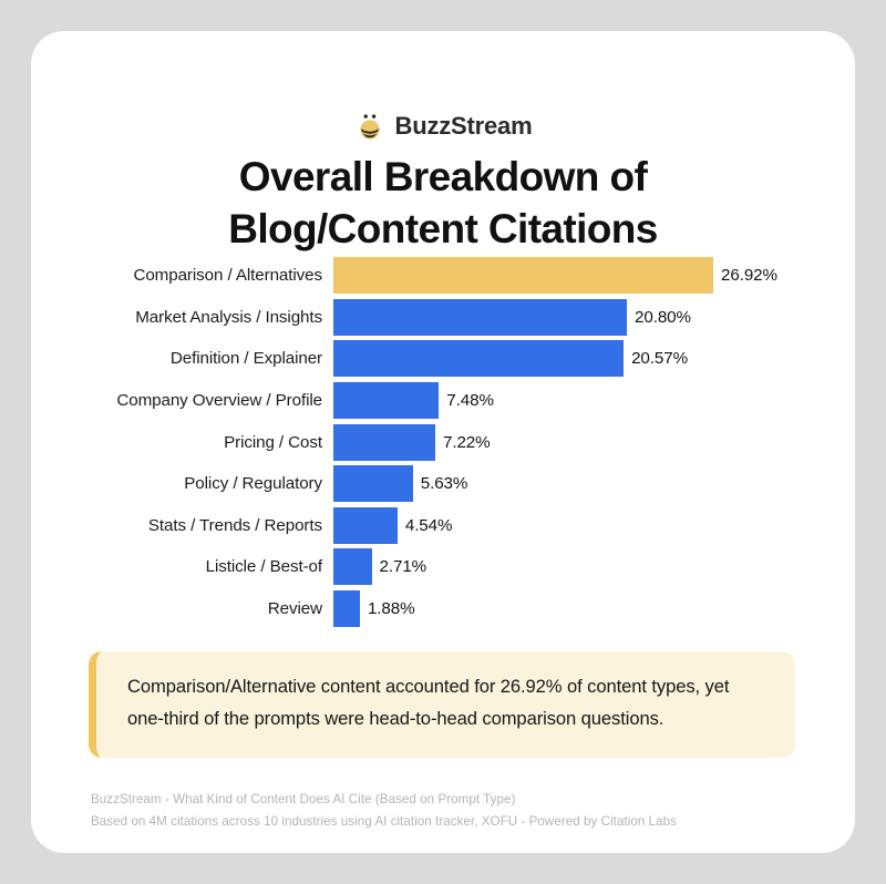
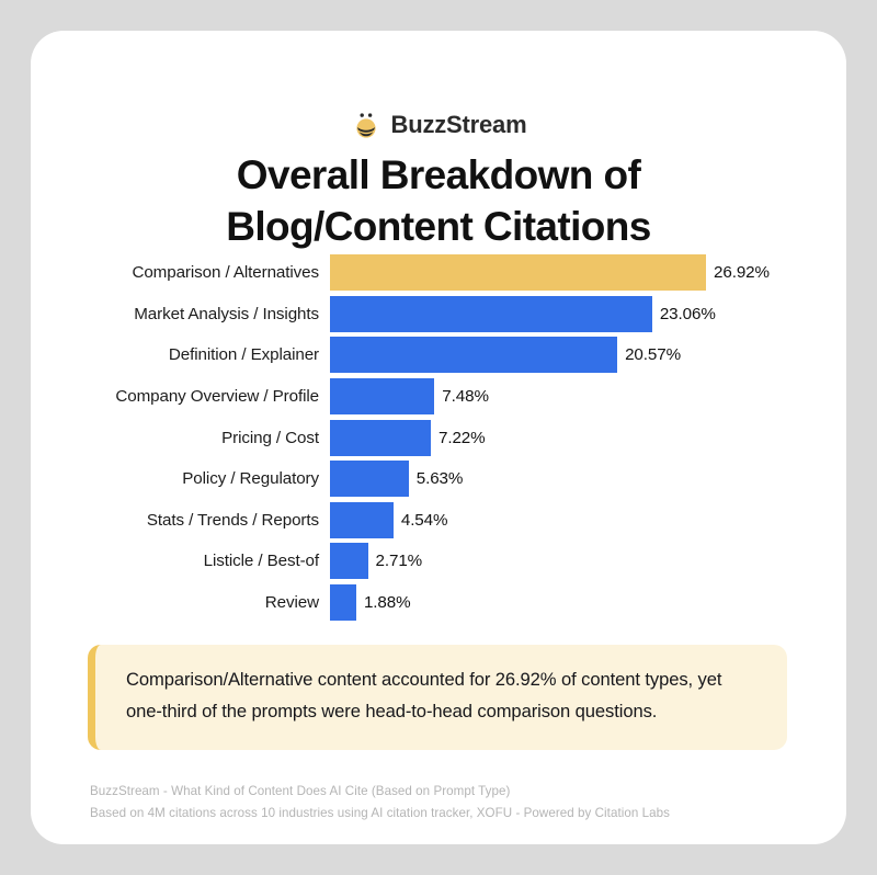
Market Analysis / Insights: 20.80% -> 23.06%
